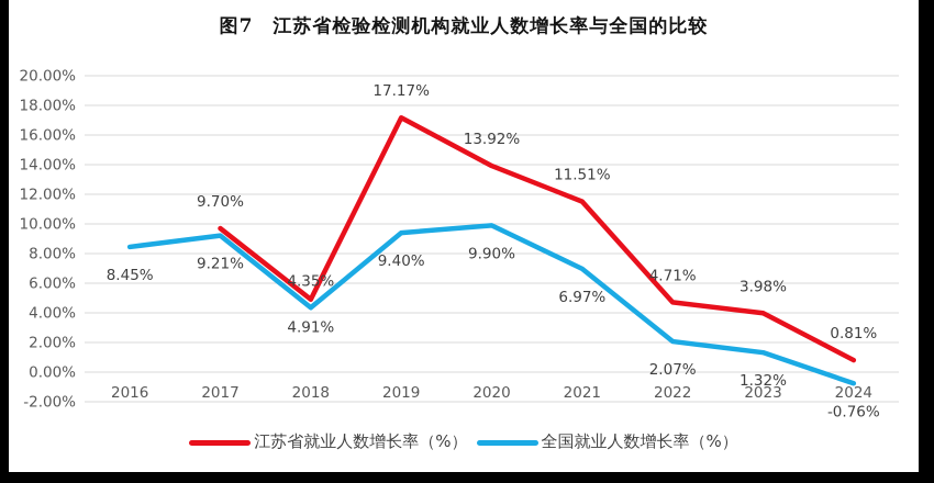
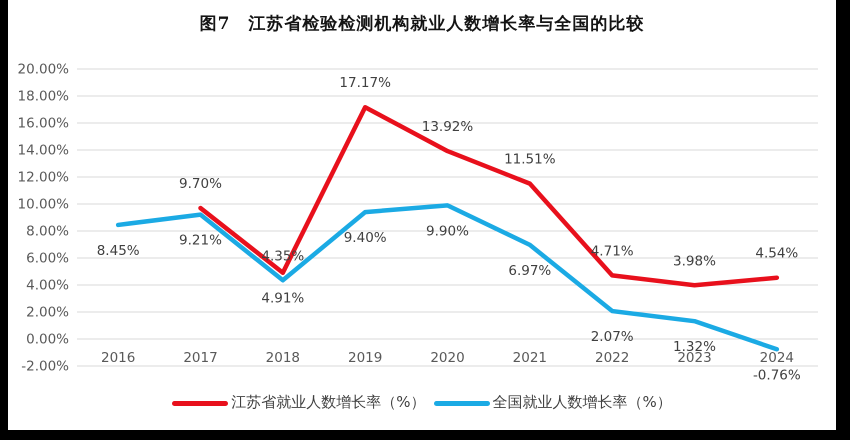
江苏省就业人数增长率（%）/2024: 0.81% -> 4.54%
